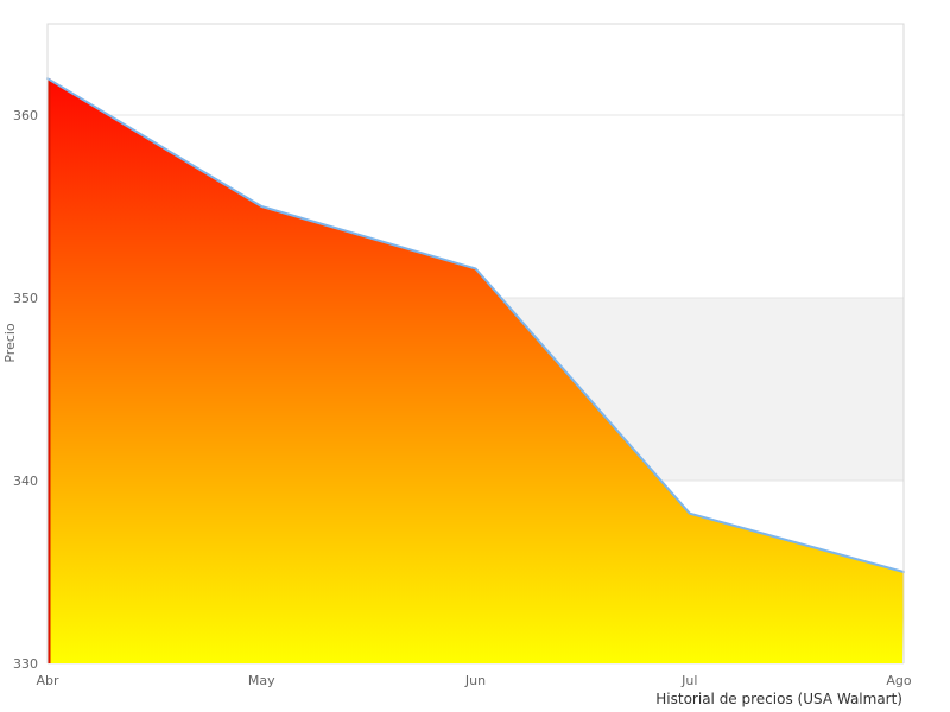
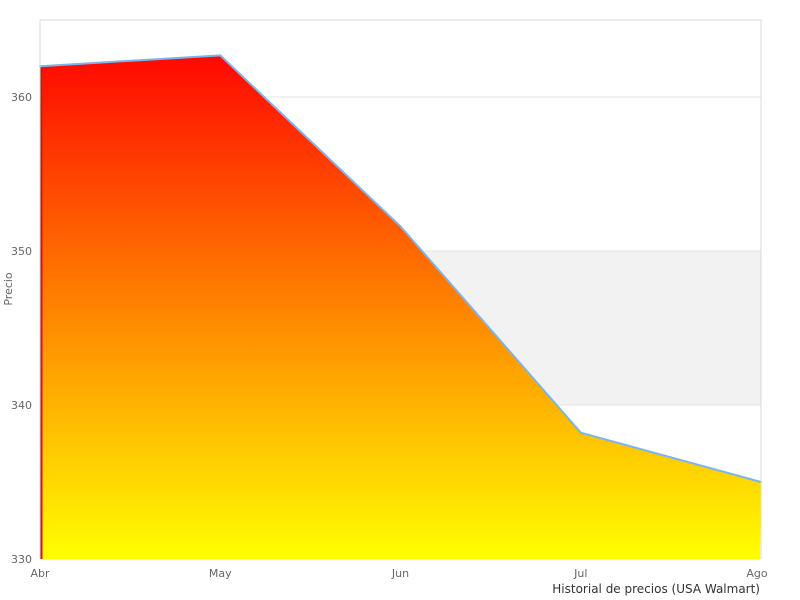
May: 355.0 -> 362.7
